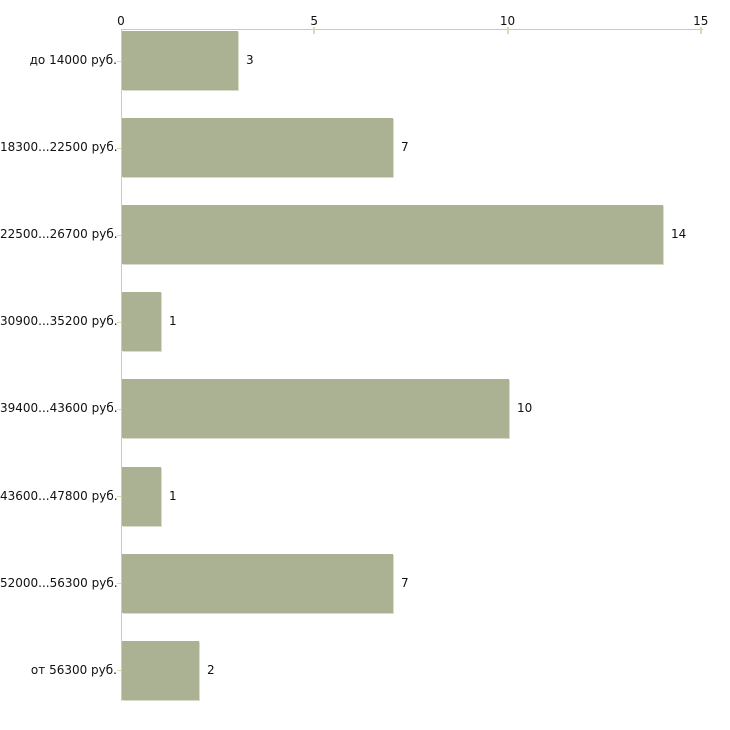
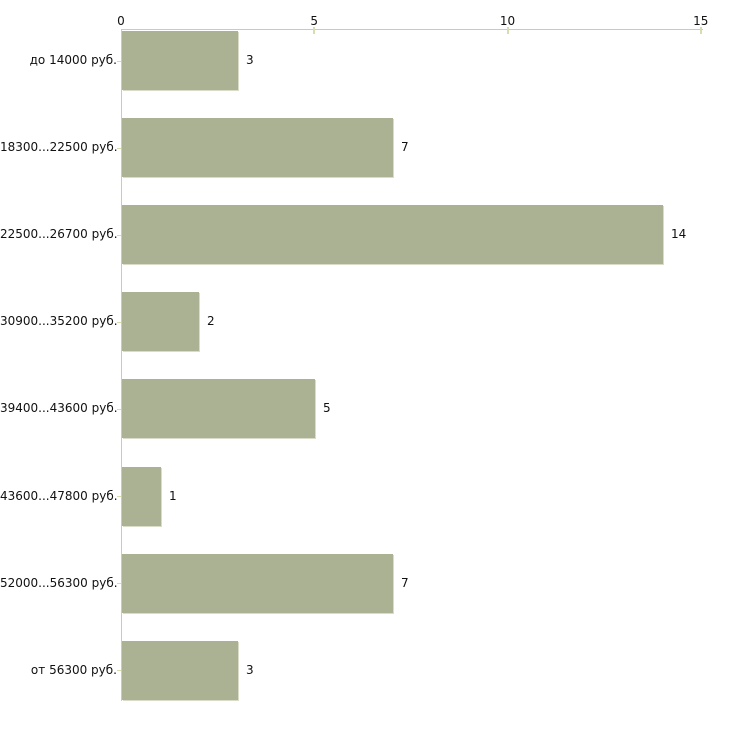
30900...35200 руб.: 1 -> 2
39400...43600 руб.: 10 -> 5
от 56300 руб.: 2 -> 3
